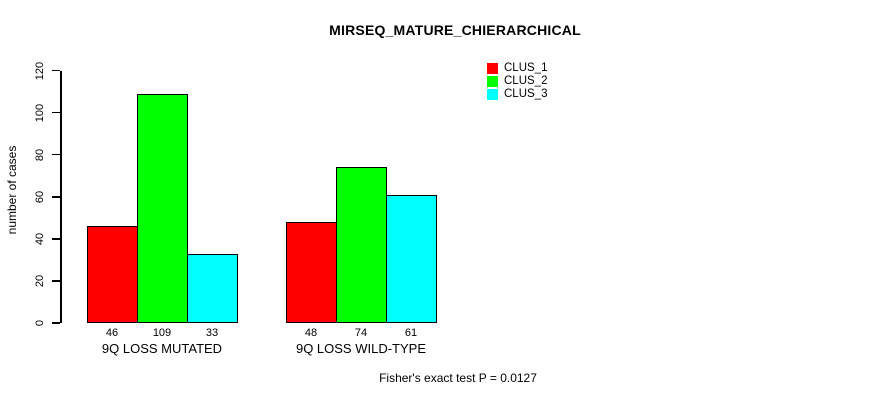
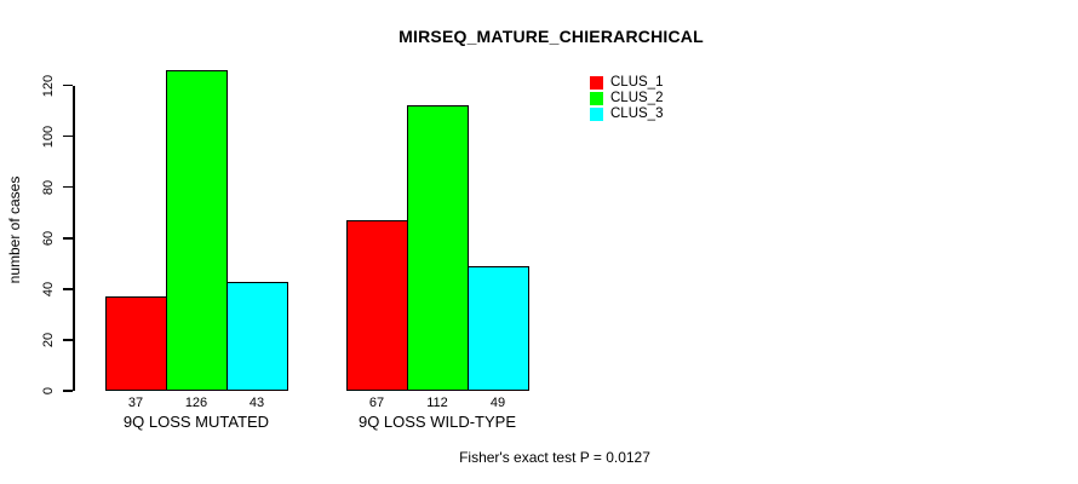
CLUS_1/9Q LOSS MUTATED: 46 -> 37
CLUS_2/9Q LOSS MUTATED: 109 -> 126
CLUS_3/9Q LOSS MUTATED: 33 -> 43
CLUS_1/9Q LOSS WILD-TYPE: 48 -> 67
CLUS_2/9Q LOSS WILD-TYPE: 74 -> 112
CLUS_3/9Q LOSS WILD-TYPE: 61 -> 49
